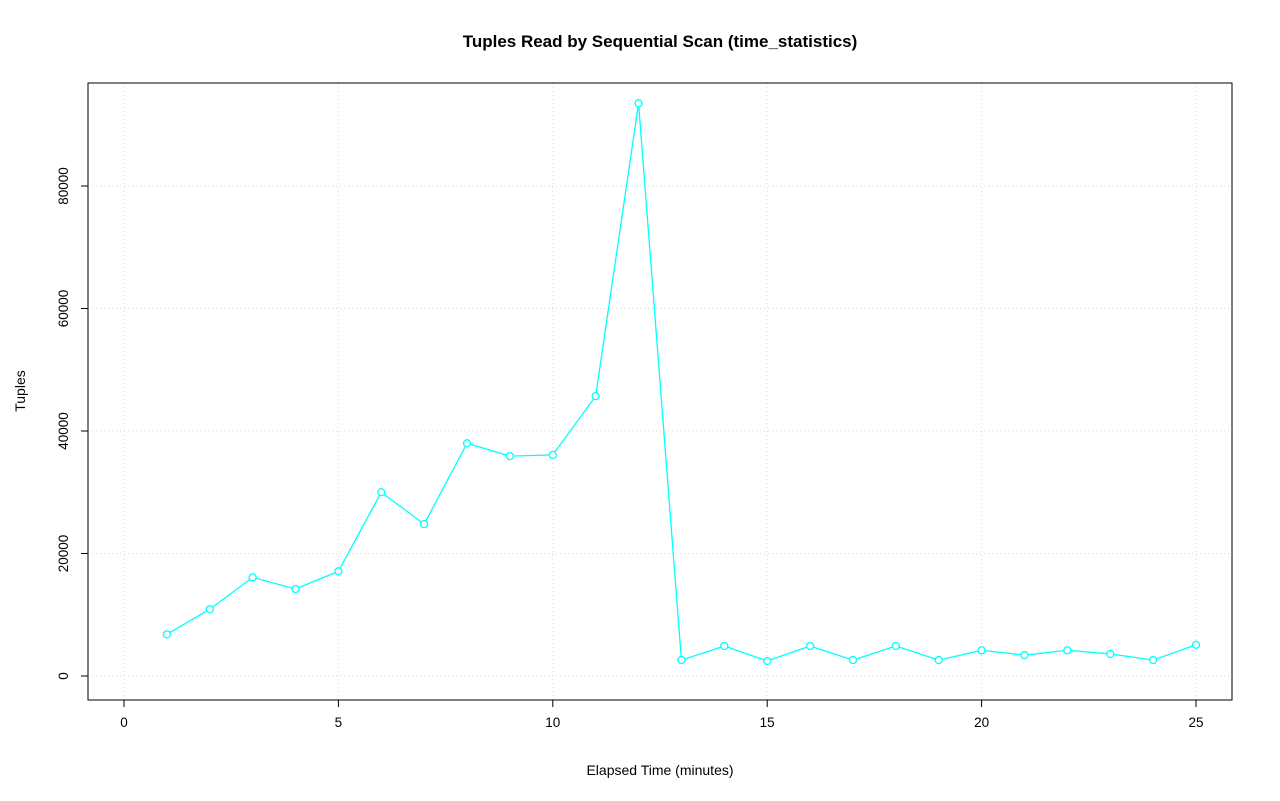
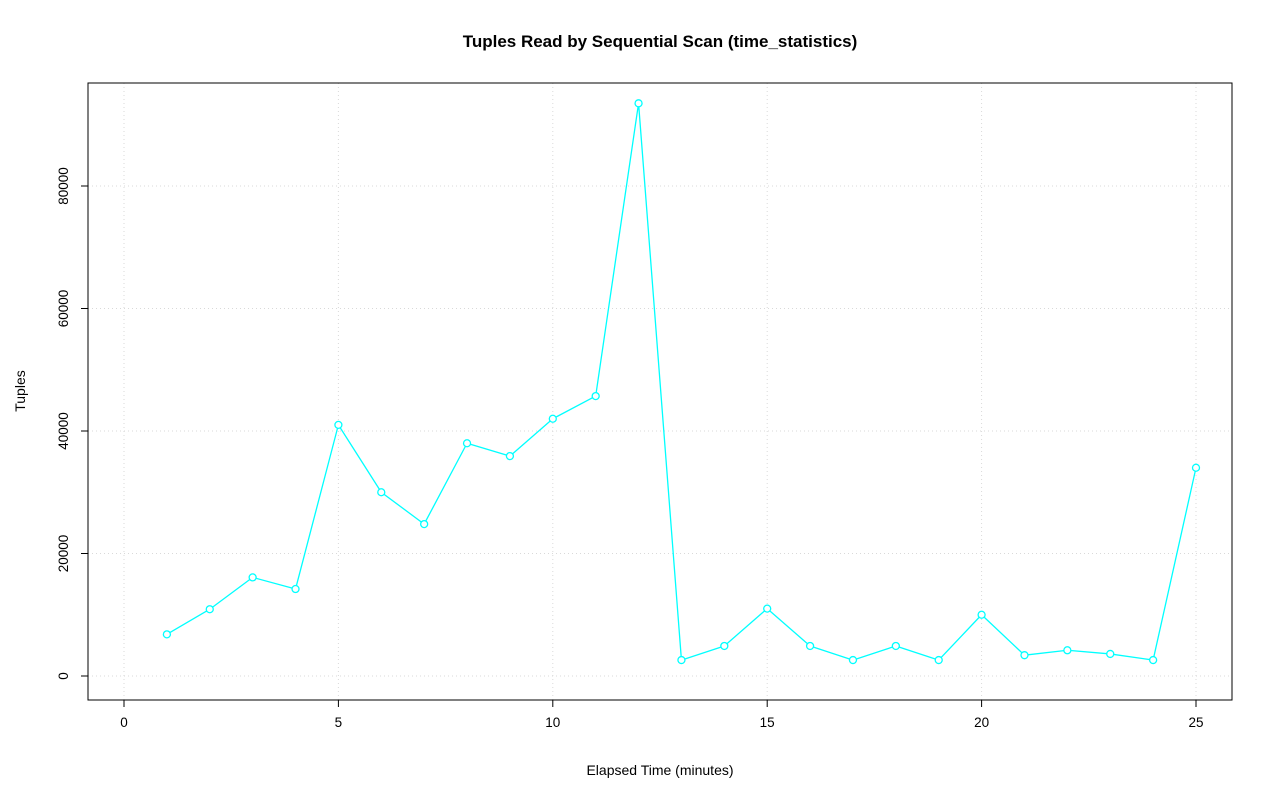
5: 17000 -> 41000
10: 36000 -> 42000
15: 2000 -> 11000
20: 4000 -> 10000
25: 5000 -> 34000
